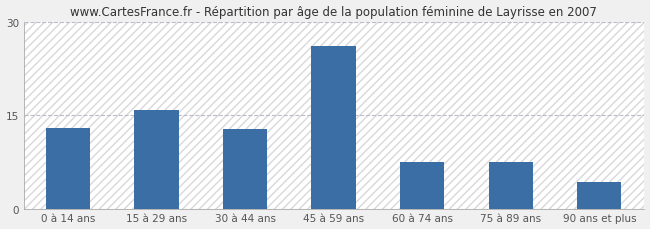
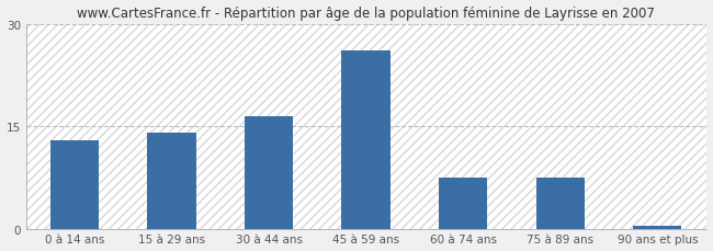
15 à 29 ans: 15.8 -> 14.0
30 à 44 ans: 12.8 -> 16.5
90 ans et plus: 4.2 -> 0.4
